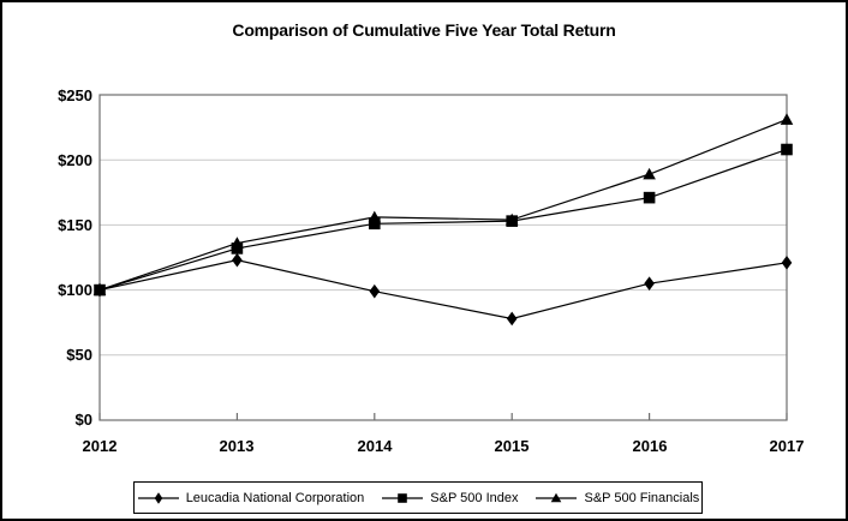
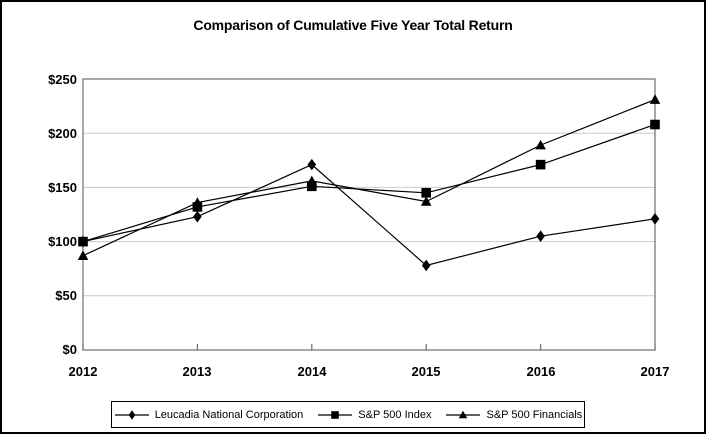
S&P 500 Financials/2012: $100 -> $87
Leucadia National Corporation/2014: $99 -> $171
S&P 500 Index/2015: $153 -> $145
S&P 500 Financials/2015: $154 -> $137
